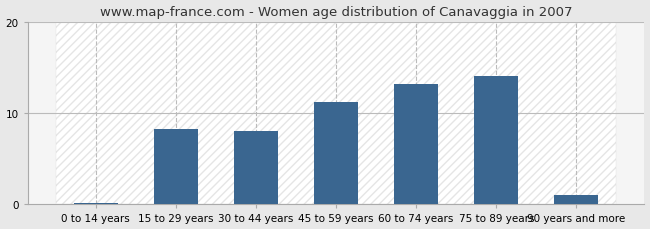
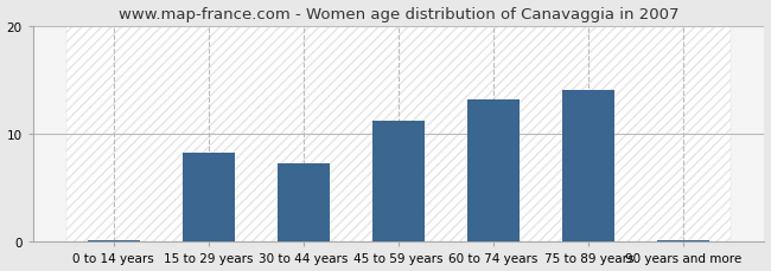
30 to 44 years: 8.0 -> 7.3
90 years and more: 1.0 -> 0.2
